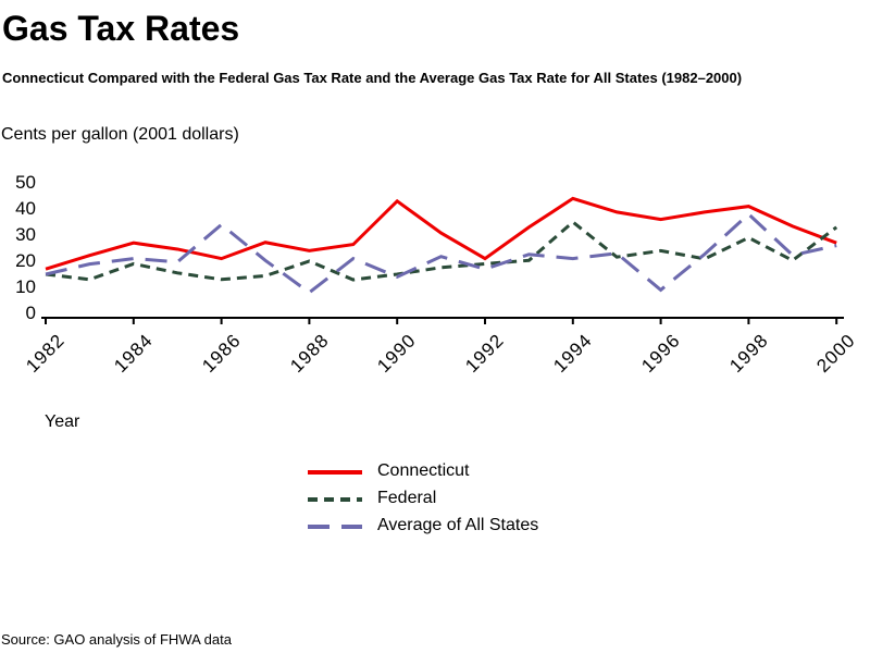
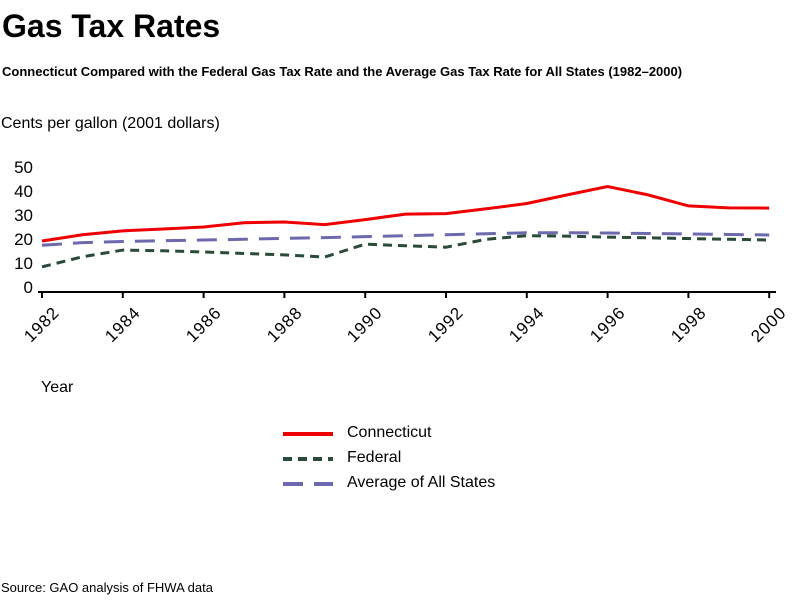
Connecticut/1982: 17 -> 20
Federal/1982: 15 -> 9
Average of All States/1982: 15 -> 18
Connecticut/1984: 27 -> 24
Federal/1984: 19 -> 16
Average of All States/1984: 21 -> 19
Connecticut/1986: 21 -> 25
Federal/1986: 13 -> 15
Average of All States/1986: 34 -> 20
Connecticut/1988: 24 -> 28
Federal/1988: 20 -> 14
Average of All States/1988: 8 -> 21
Connecticut/1990: 43 -> 28
Federal/1990: 15 -> 18
Average of All States/1990: 14 -> 21
Connecticut/1992: 21 -> 31
Federal/1992: 19 -> 17
Average of All States/1992: 17 -> 22
Connecticut/1994: 44 -> 35
Federal/1994: 35 -> 22
Average of All States/1994: 21 -> 23
Connecticut/1996: 36 -> 42
Federal/1996: 24 -> 21
Average of All States/1996: 9 -> 23
Connecticut/1998: 41 -> 34
Federal/1998: 29 -> 21
Average of All States/1998: 38 -> 22
Connecticut/2000: 27 -> 33
Federal/2000: 33 -> 20
Average of All States/2000: 26 -> 22
